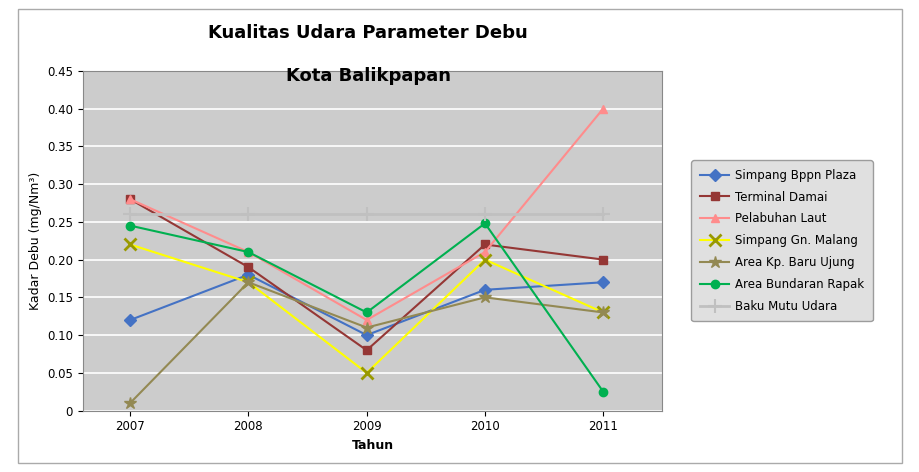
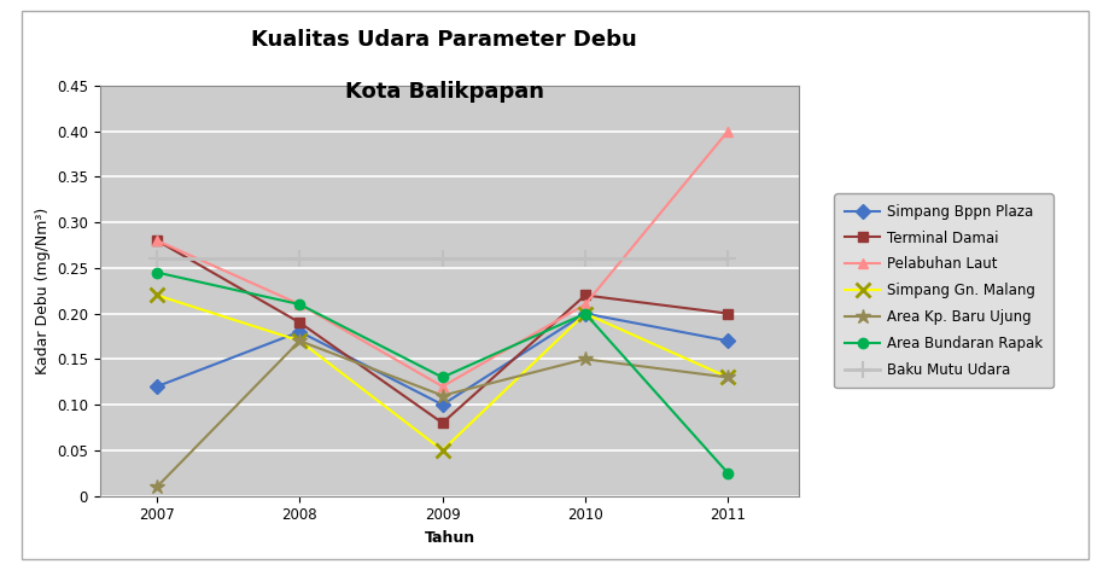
Simpang Bppn Plaza/2010: 0.16 -> 0.20
Area Bundaran Rapak/2010: 0.248 -> 0.200
